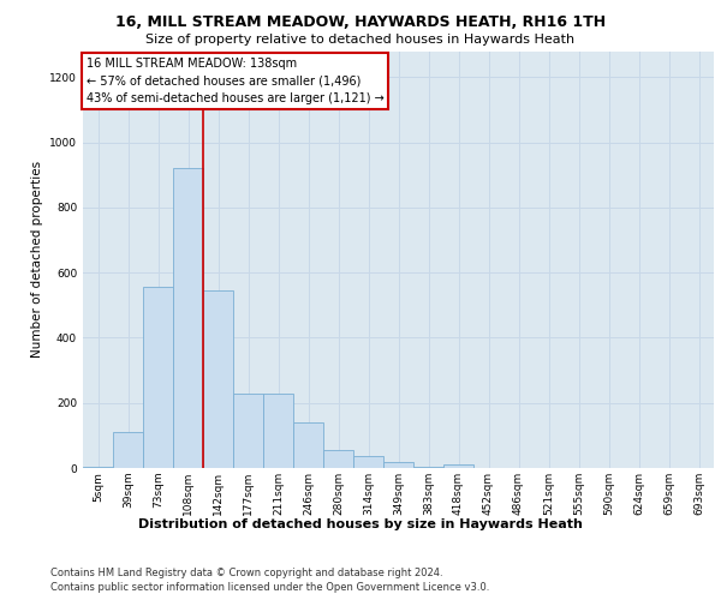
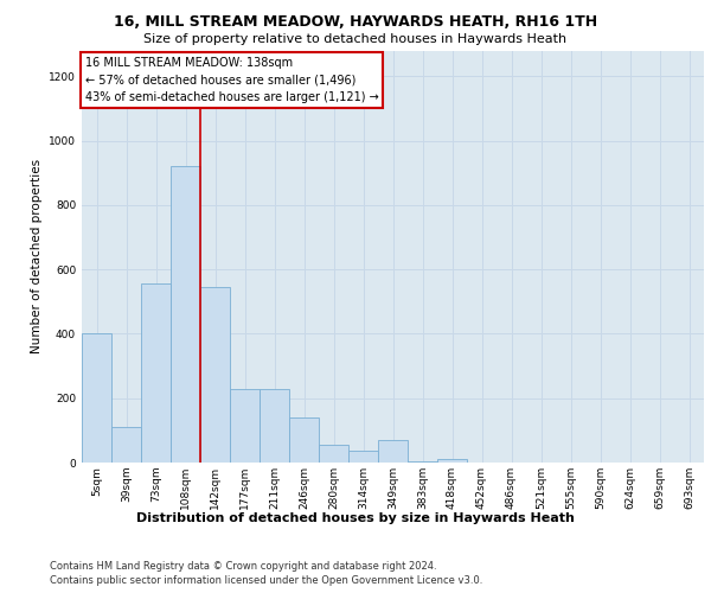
5sqm: 5 -> 400
349sqm: 20 -> 70
